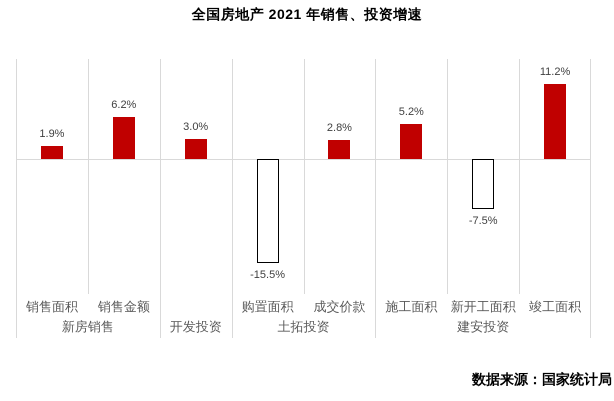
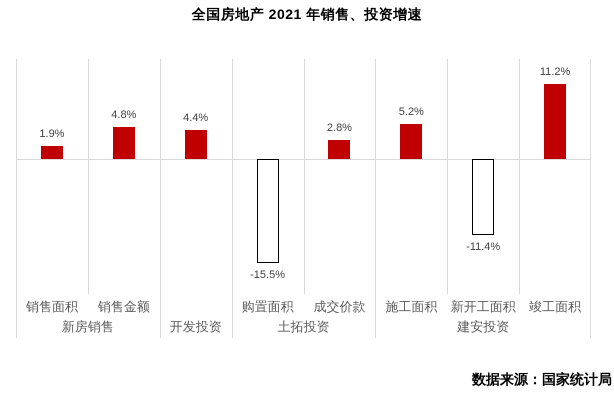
销售金额: 6.2% -> 4.8%
开发投资: 3.0% -> 4.4%
新开工面积: -7.5% -> -11.4%
